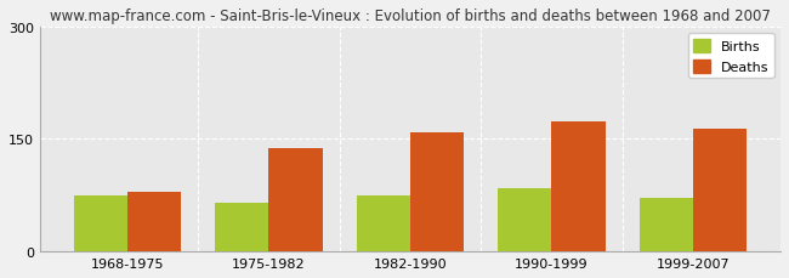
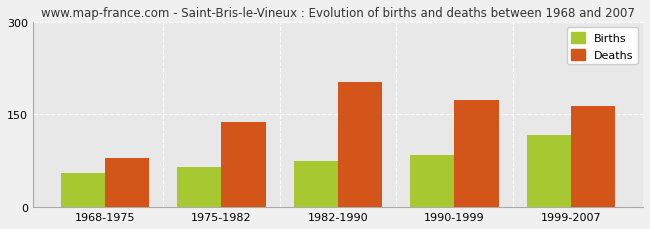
Births/1968-1975: 75 -> 56
Deaths/1982-1990: 158 -> 202
Births/1999-2007: 72 -> 116
